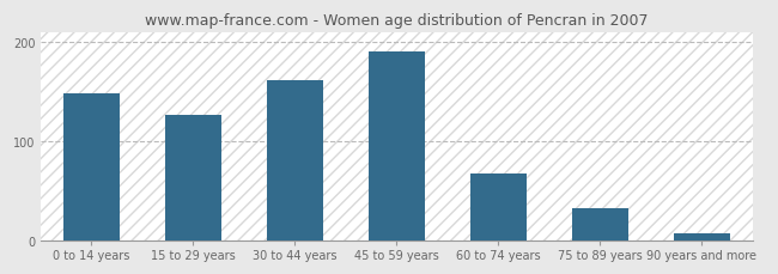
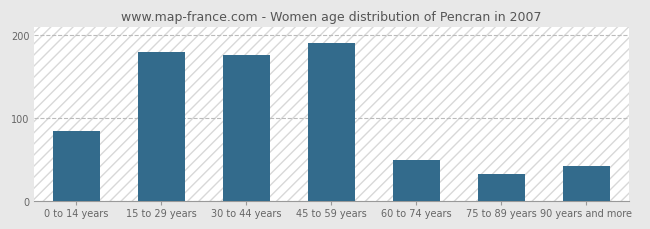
0 to 14 years: 148 -> 84
15 to 29 years: 127 -> 180
30 to 44 years: 162 -> 176
60 to 74 years: 67 -> 50
90 years and more: 7 -> 42
